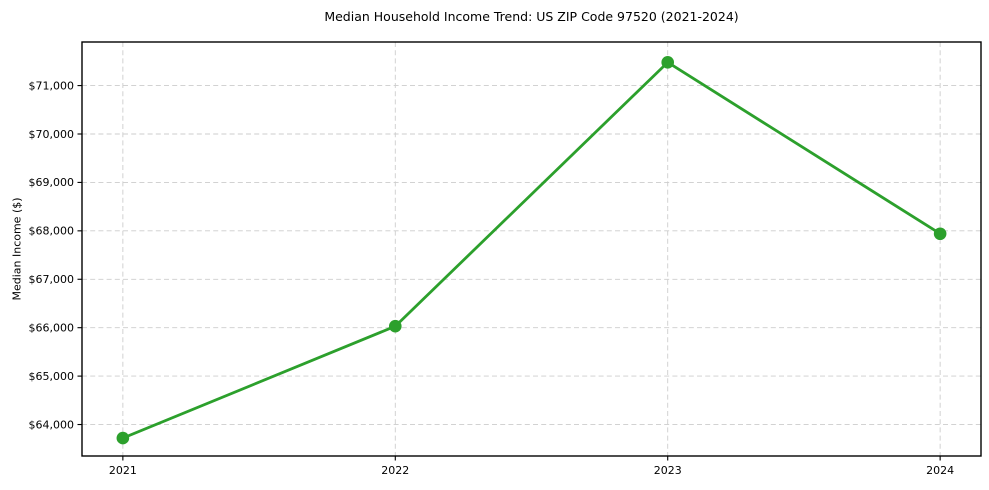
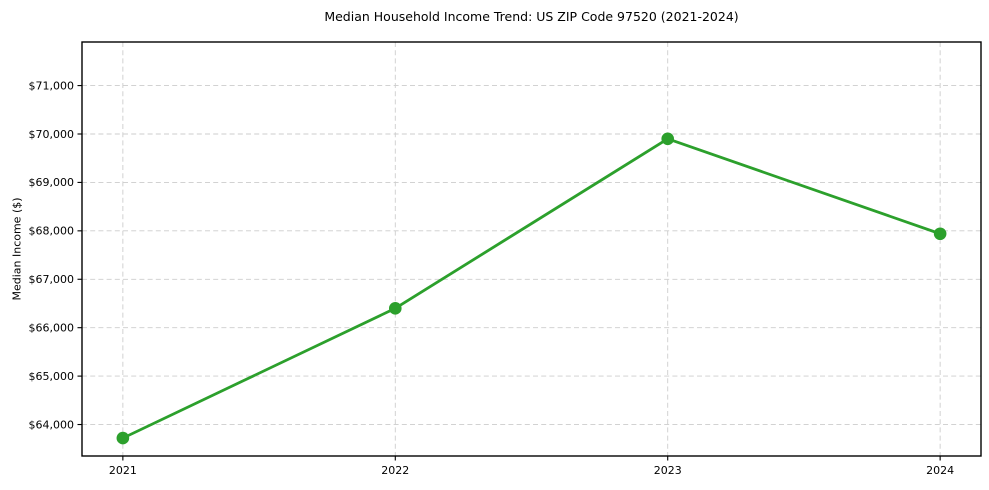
2022: $66000 -> $66400
2023: $71500 -> $69900
